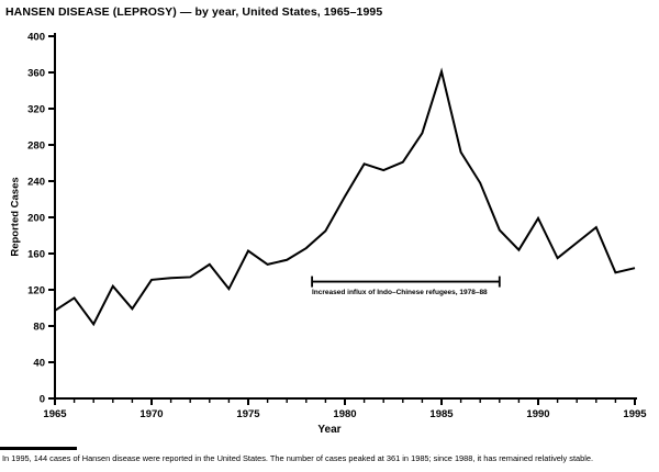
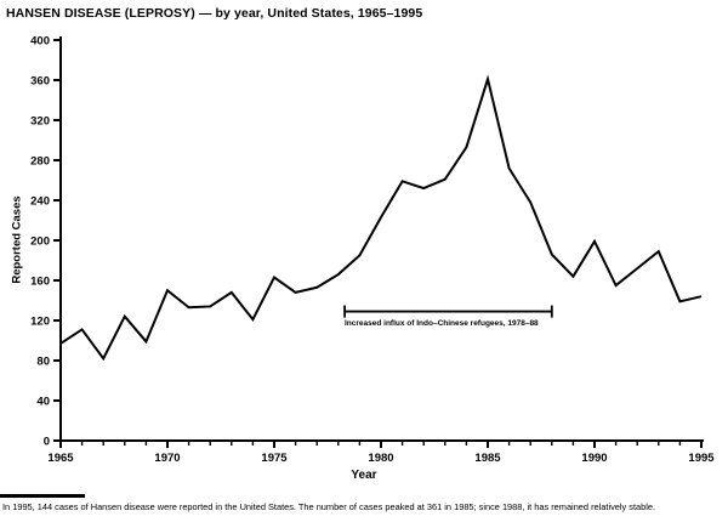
1970: 130 -> 150
